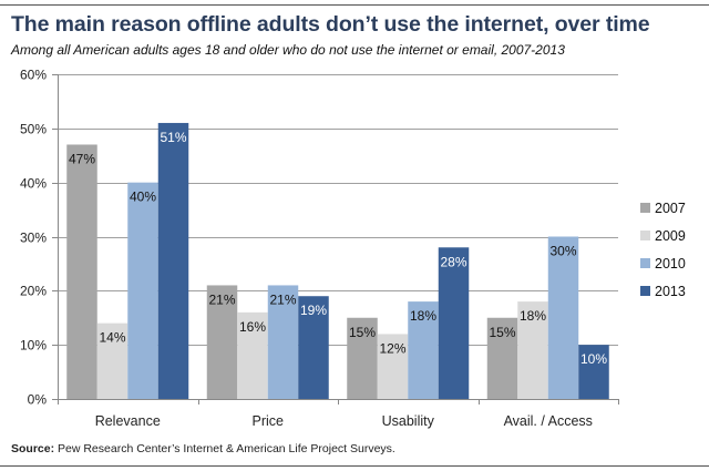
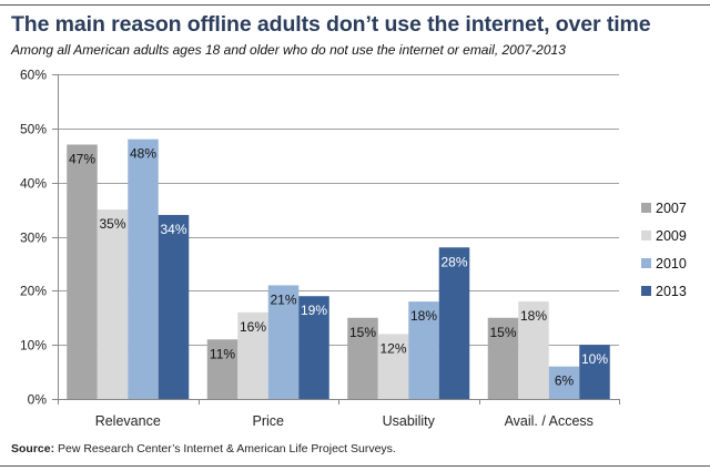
2009/Relevance: 14% -> 35%
2010/Relevance: 40% -> 48%
2013/Relevance: 51% -> 34%
2007/Price: 21% -> 11%
2010/Avail. / Access: 30% -> 6%
